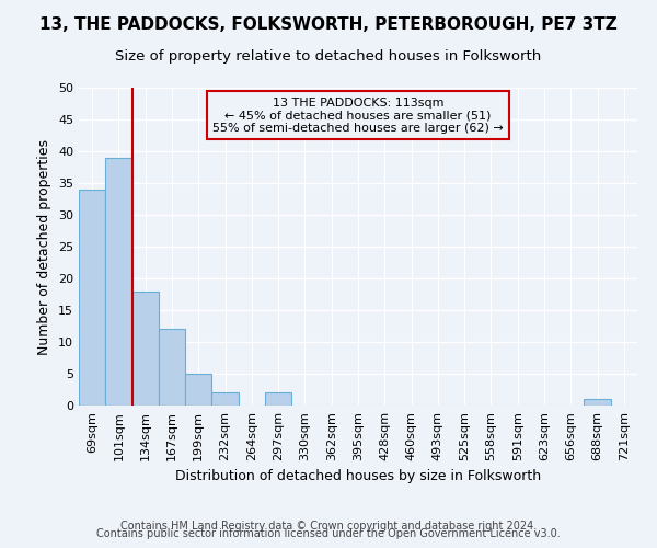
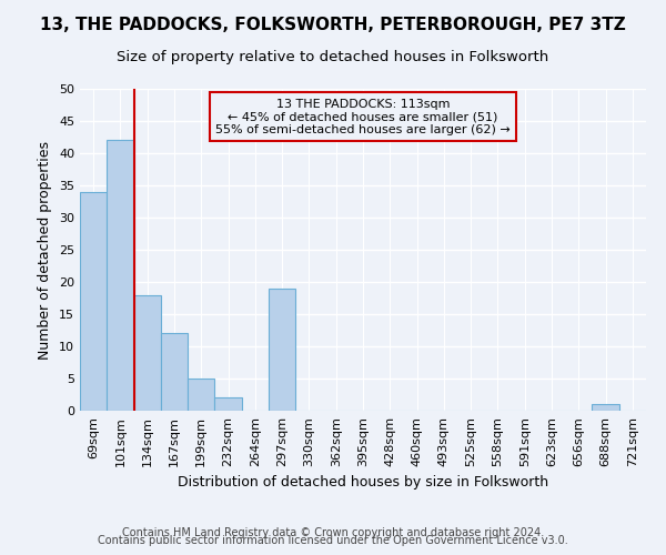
101sqm: 39 -> 42
297sqm: 2 -> 19
